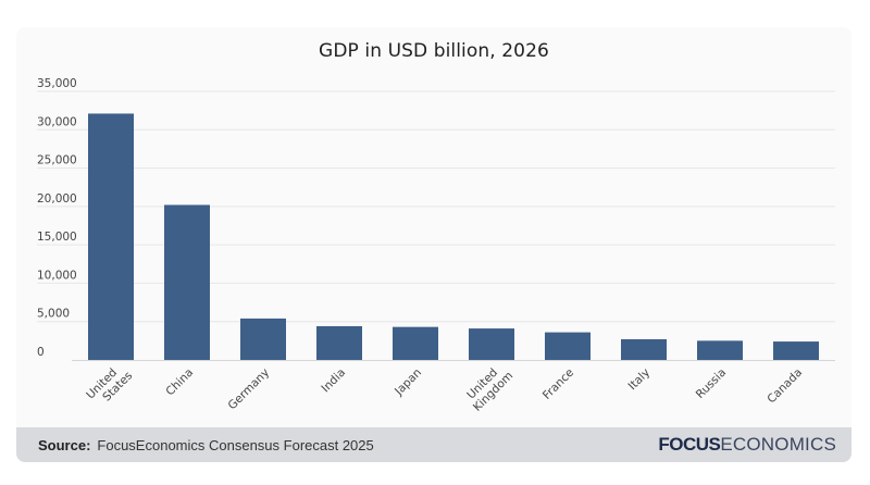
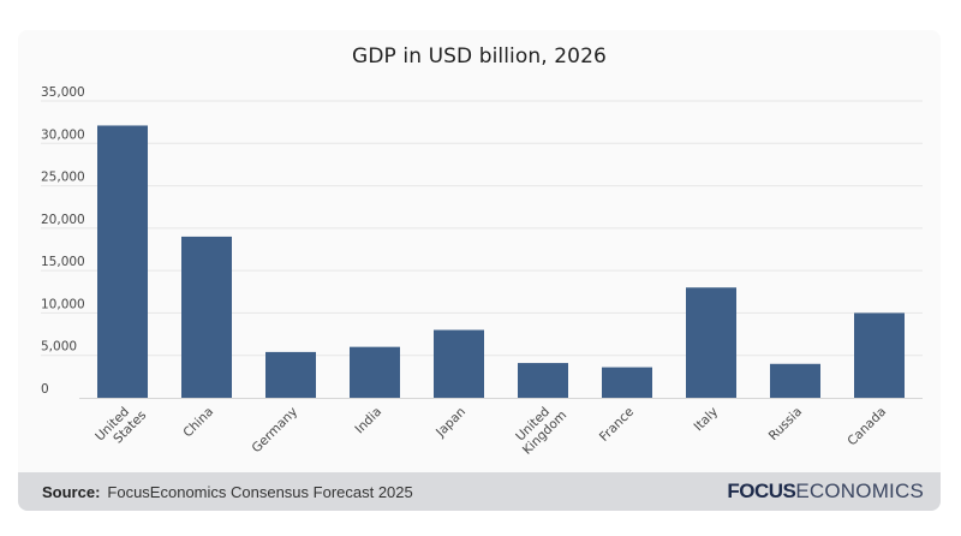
China: 20000 -> 19000
India: 4000 -> 6000
Japan: 4000 -> 8000
Italy: 3000 -> 13000
Russia: 2000 -> 4000
Canada: 2000 -> 10000
